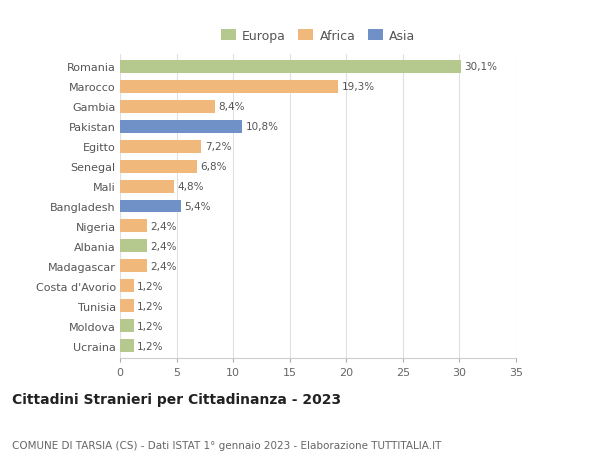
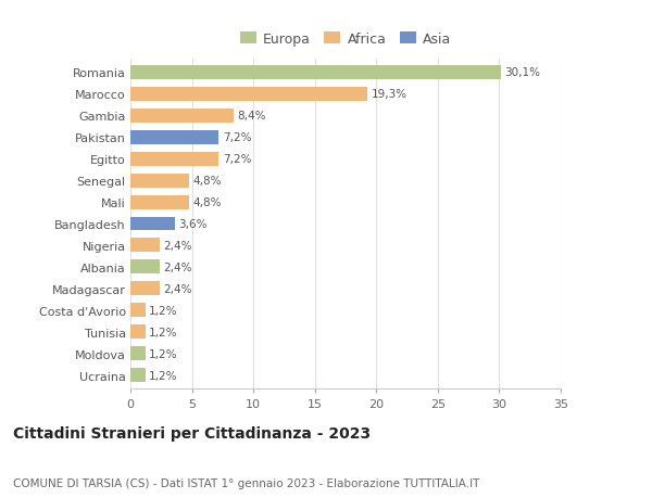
Pakistan: 10,8% -> 7,2%
Senegal: 6,8% -> 4,8%
Bangladesh: 5,4% -> 3,6%
